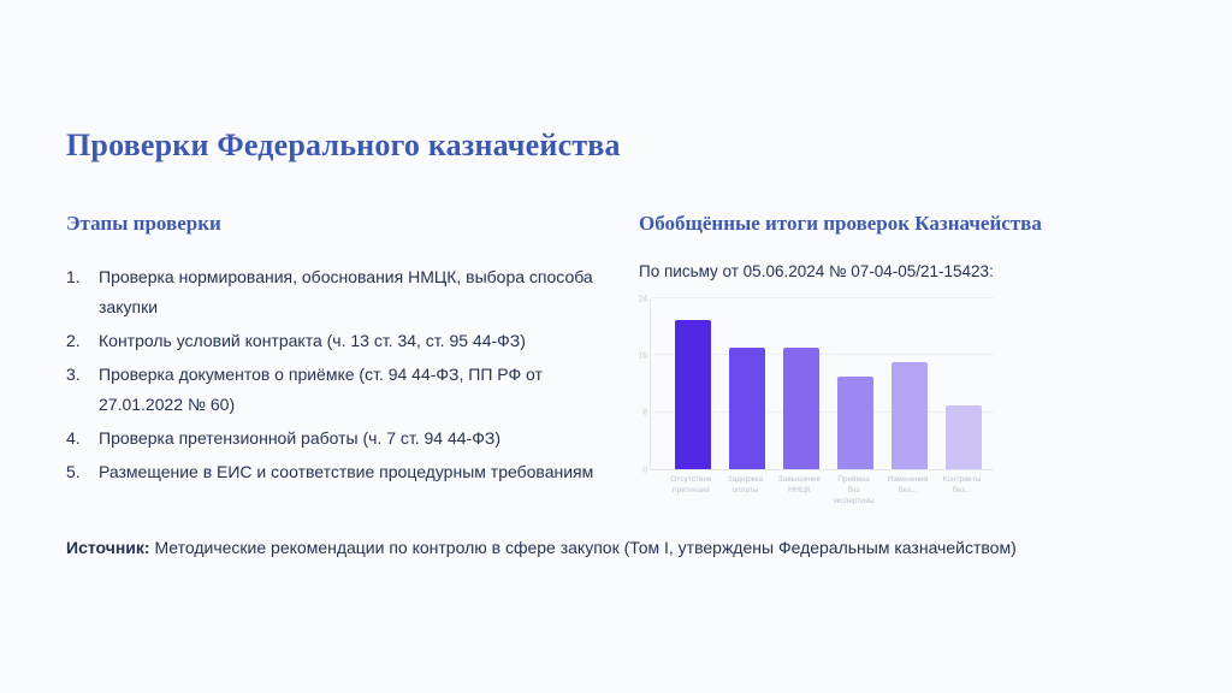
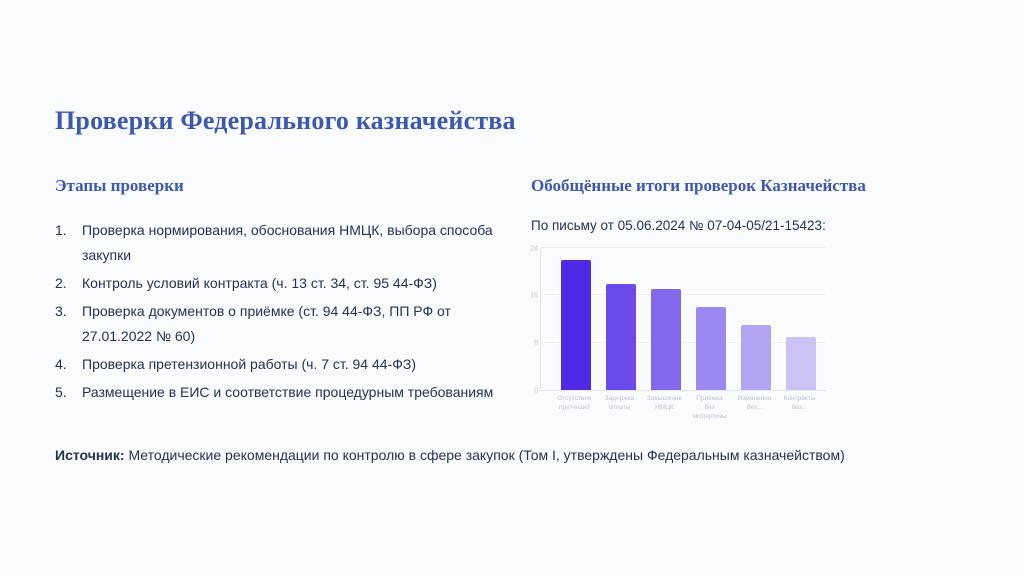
Отсутствие претензий: 21 -> 22
Задержка оплаты: 17 -> 18
Приёмка без экспертизы: 13 -> 14
Изменения без...: 15 -> 11
